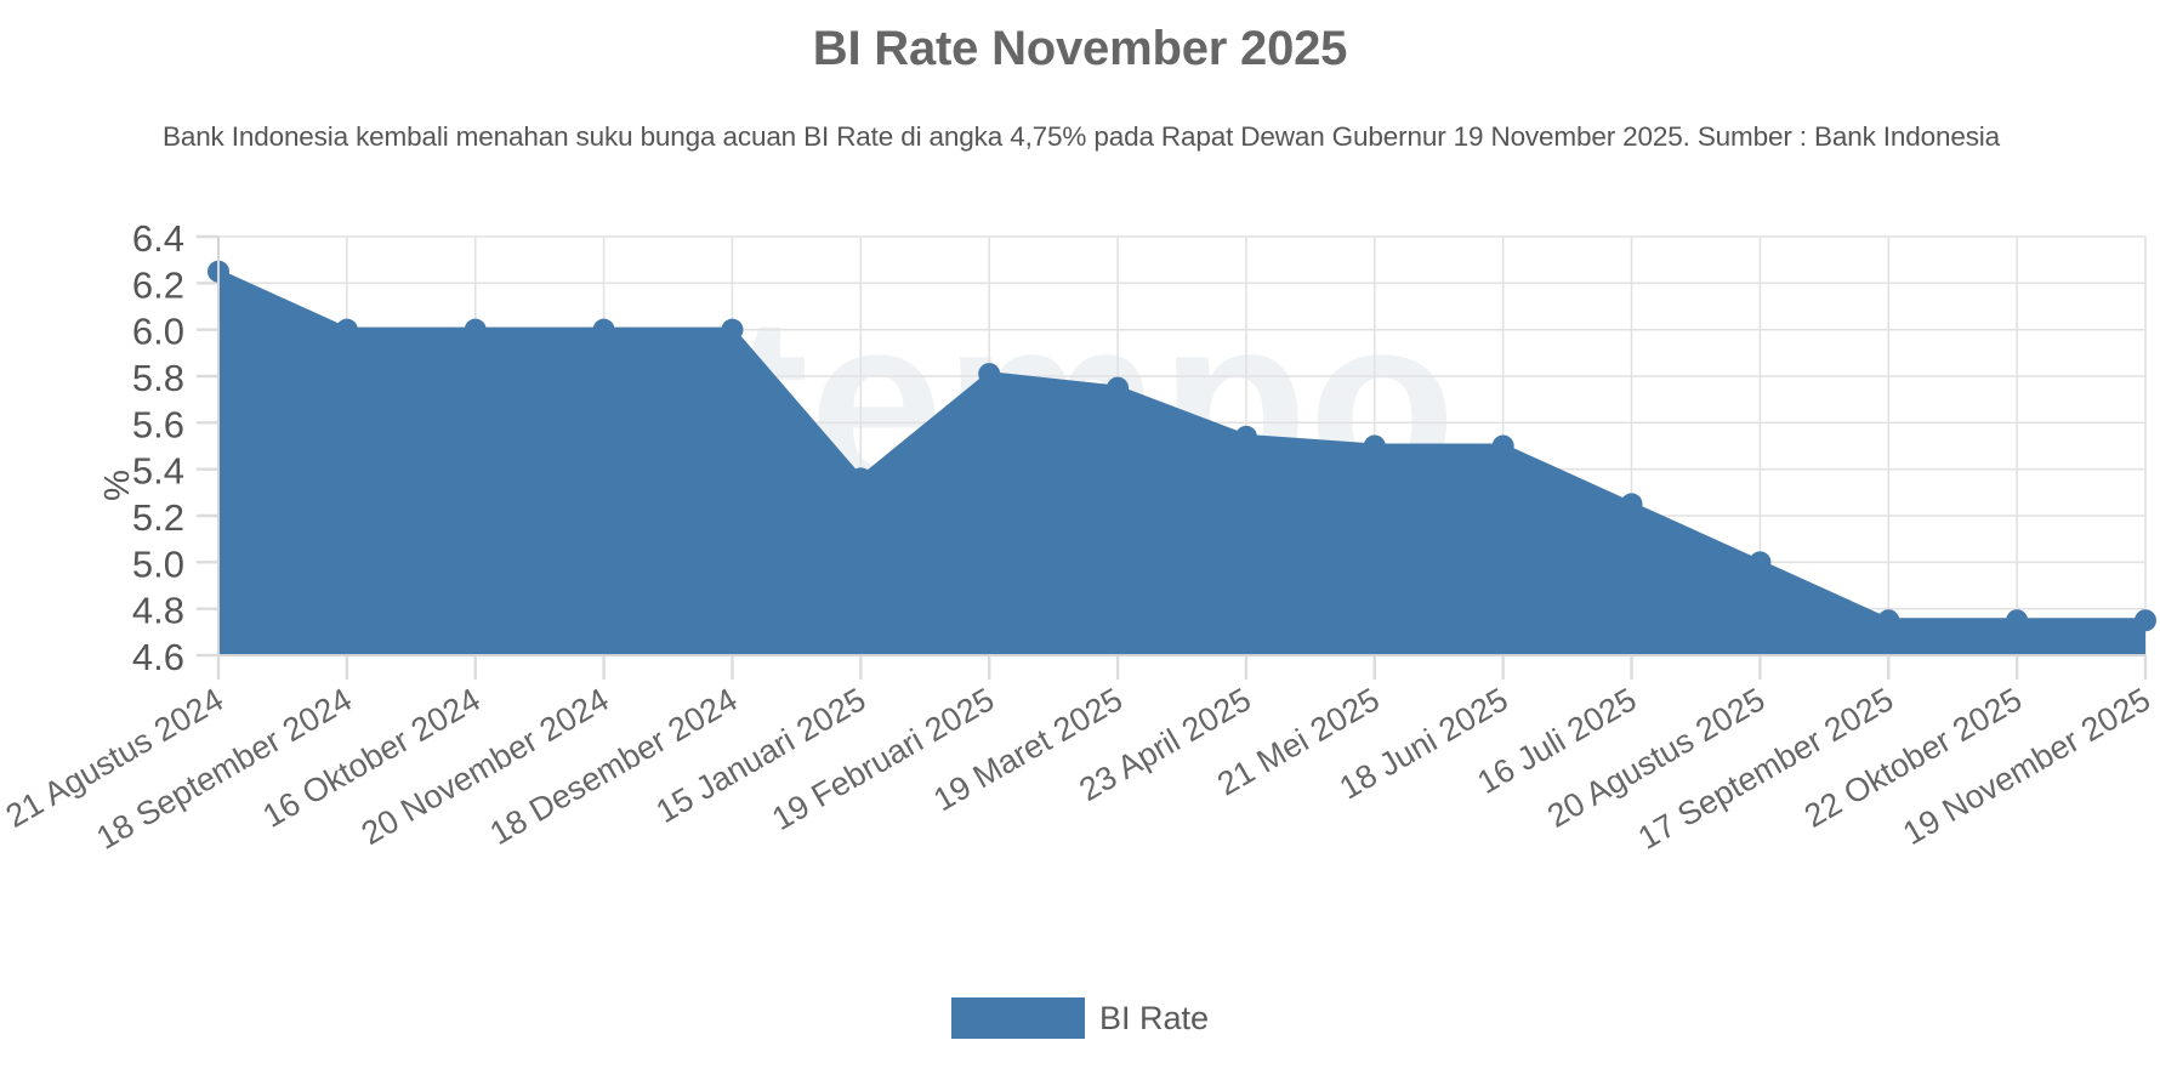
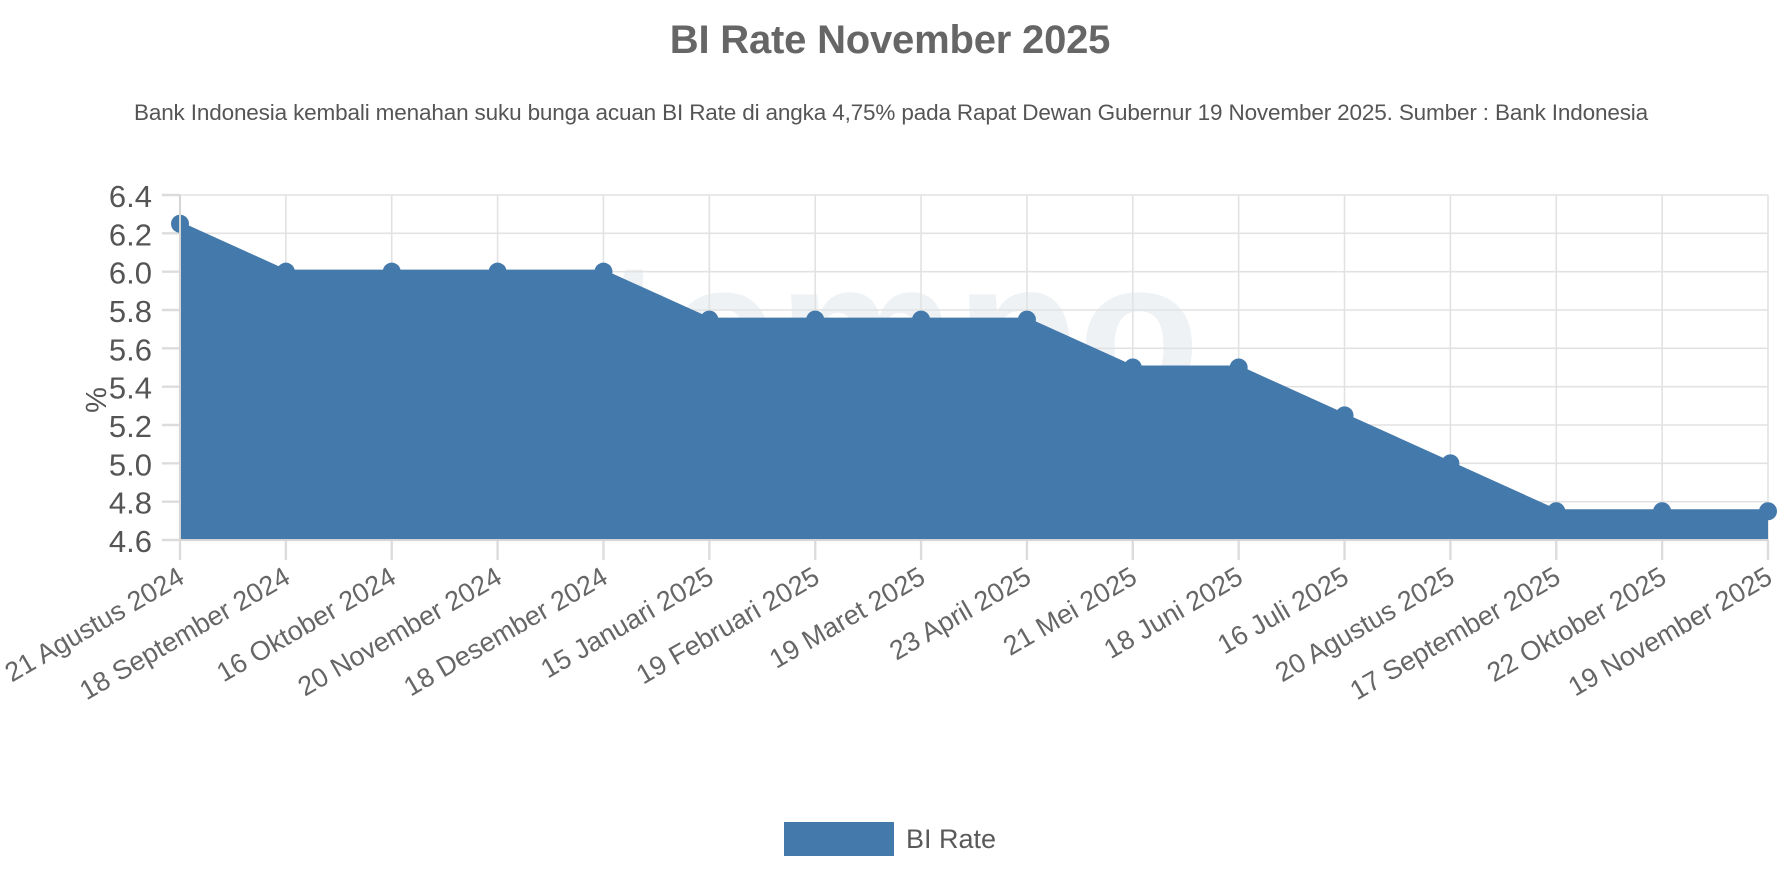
15 Januari 2025: 5.36 -> 5.75
19 Februari 2025: 5.81 -> 5.75
23 April 2025: 5.54 -> 5.75
